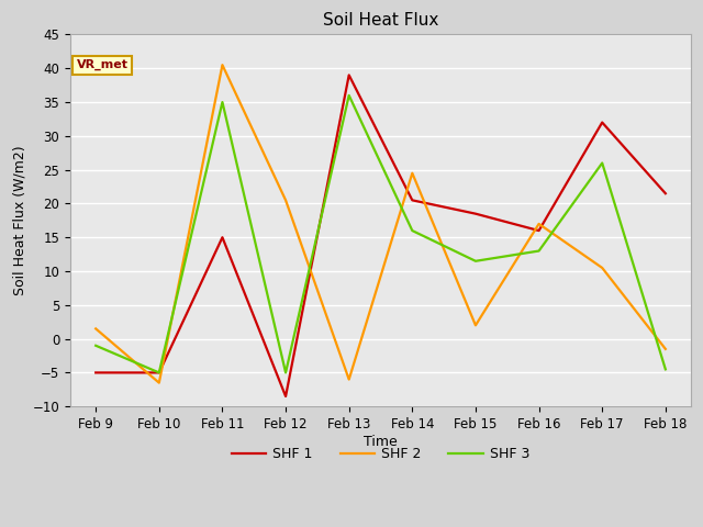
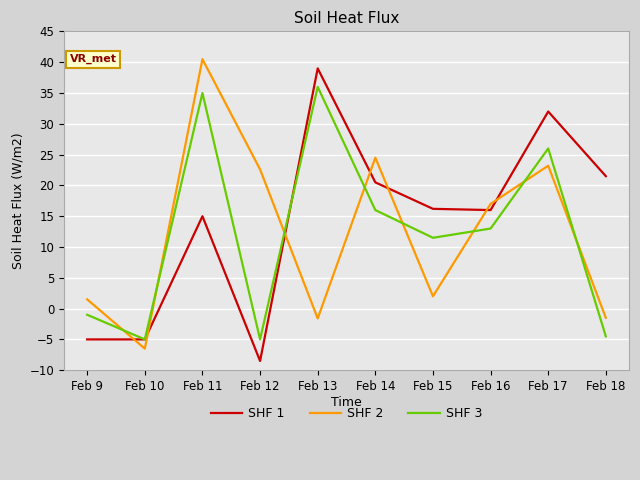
SHF 2/Feb 12: 20.5 -> 22.6
SHF 2/Feb 13: -6.0 -> -1.6
SHF 1/Feb 15: 18.5 -> 16.2
SHF 2/Feb 17: 10.5 -> 23.2
